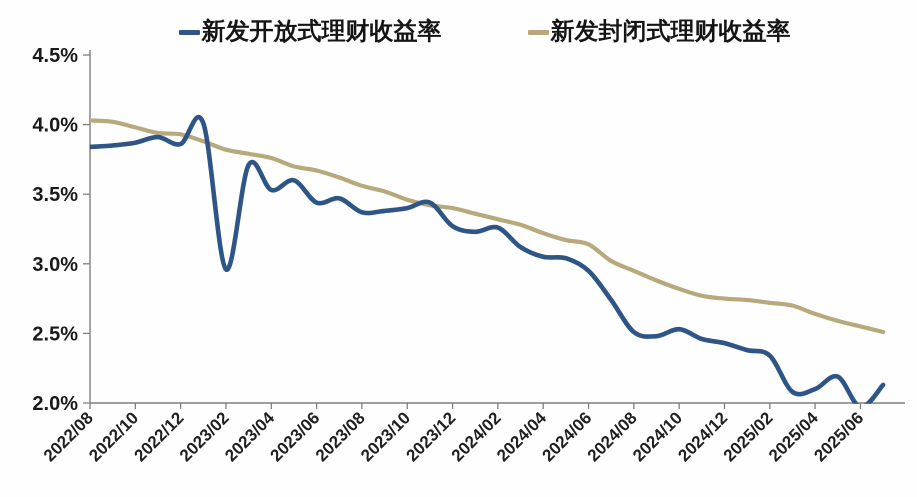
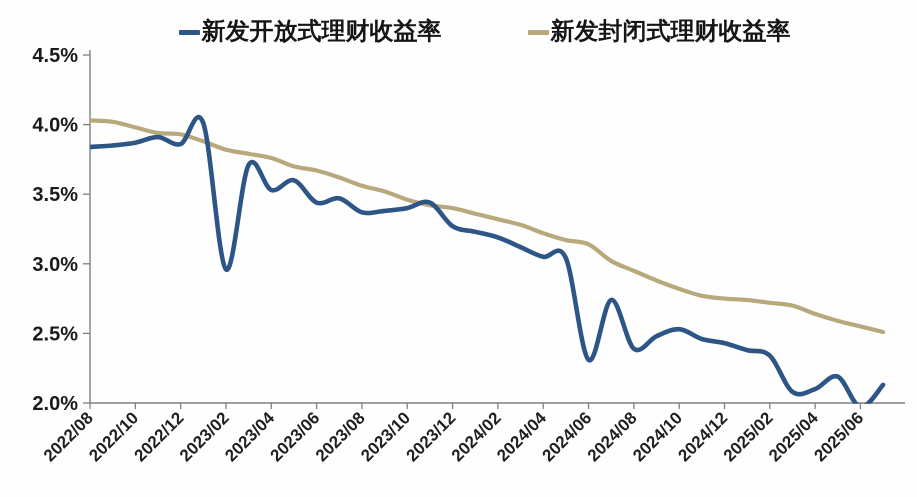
新发开放式理财收益率/2024/02: 3.26% -> 3.19%
新发开放式理财收益率/2024/06: 2.95% -> 2.31%
新发开放式理财收益率/2024/08: 2.51% -> 2.39%
